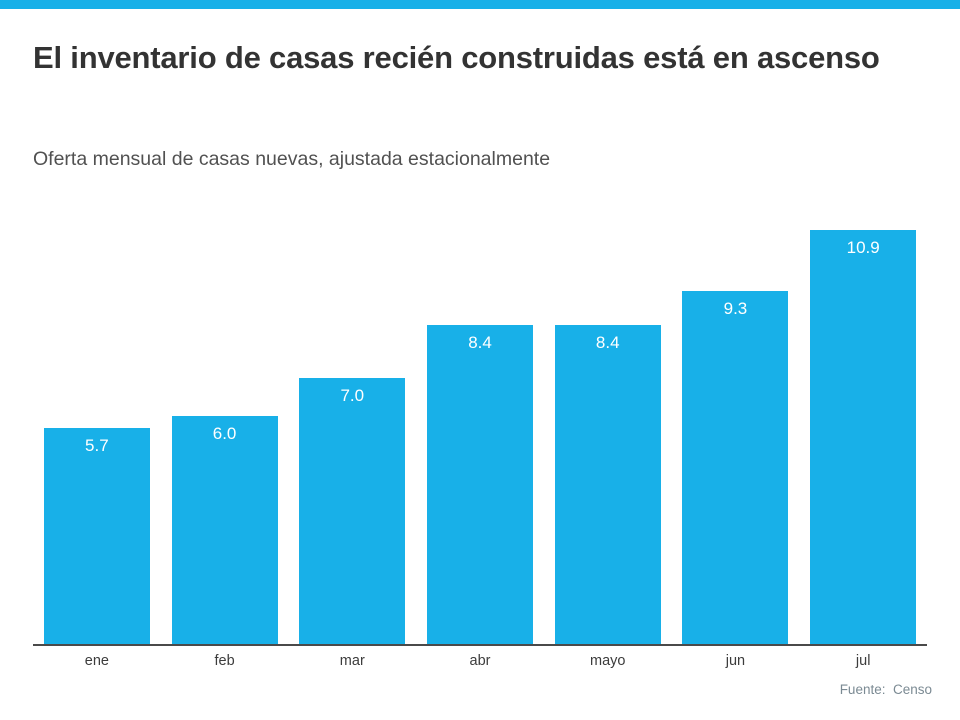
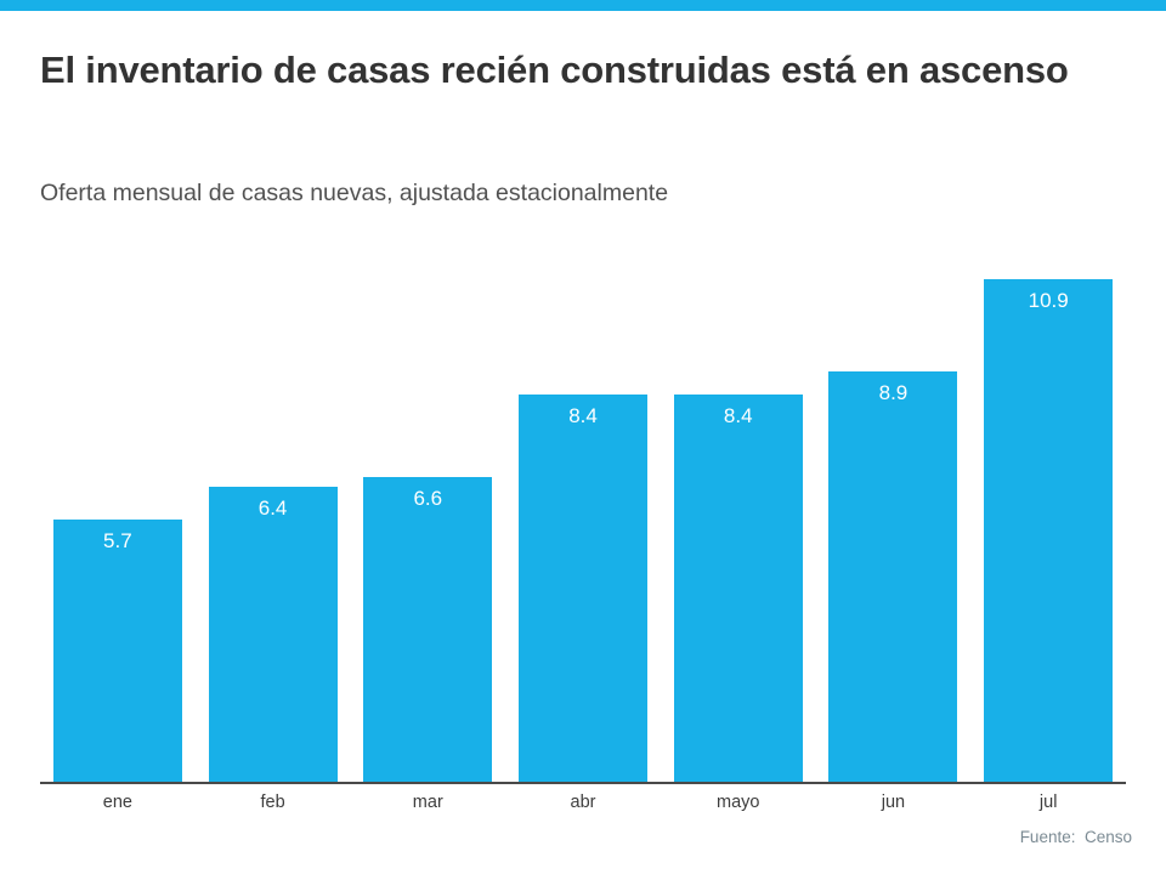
feb: 6.0 -> 6.4
mar: 7.0 -> 6.6
jun: 9.3 -> 8.9
